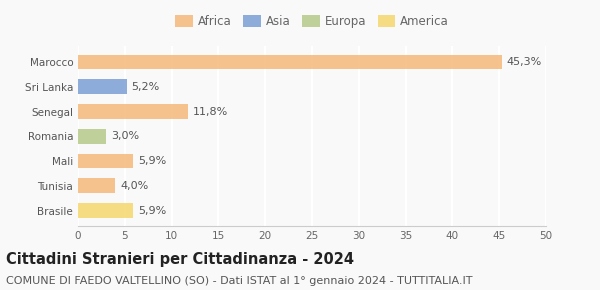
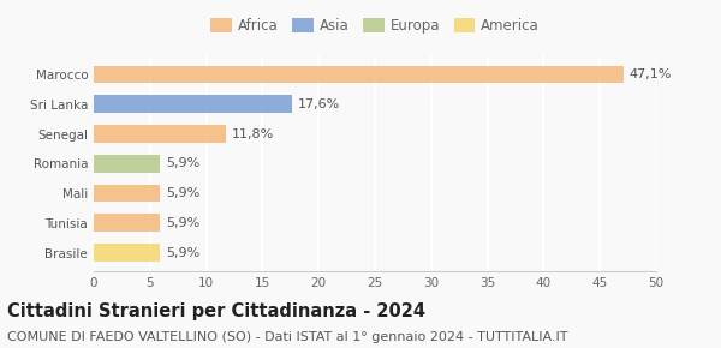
Marocco: 45,3% -> 47,1%
Sri Lanka: 5,2% -> 17,6%
Romania: 3,0% -> 5,9%
Tunisia: 4,0% -> 5,9%
